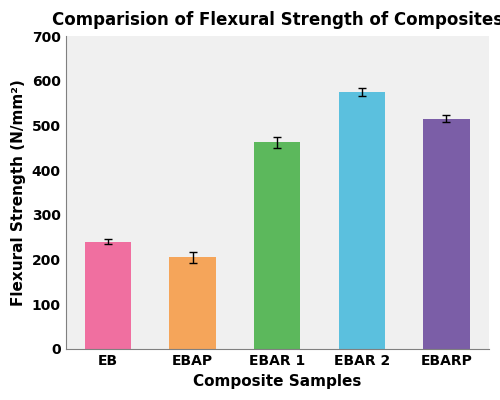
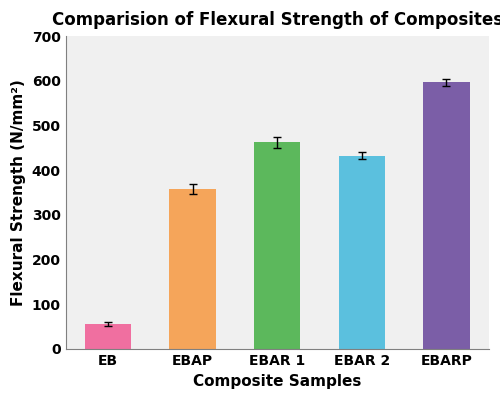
EB: 240 -> 55
EBAP: 205 -> 358
EBAR 2: 575 -> 432
EBARP: 515 -> 597
